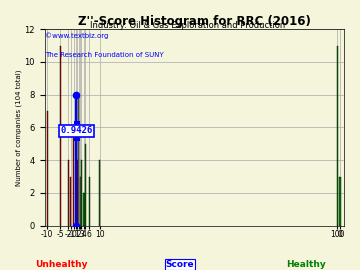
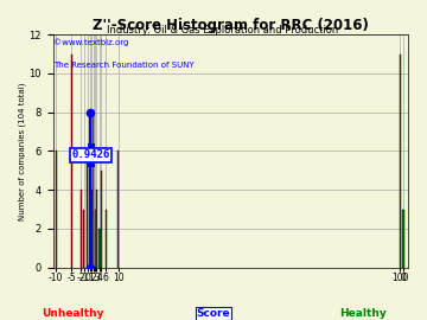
-10: 7 -> 6
10: 4 -> 6
